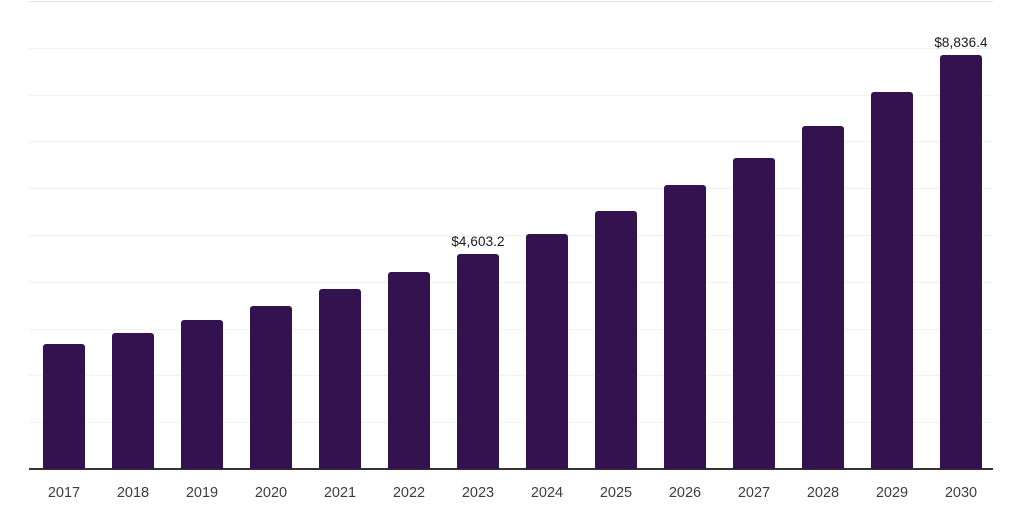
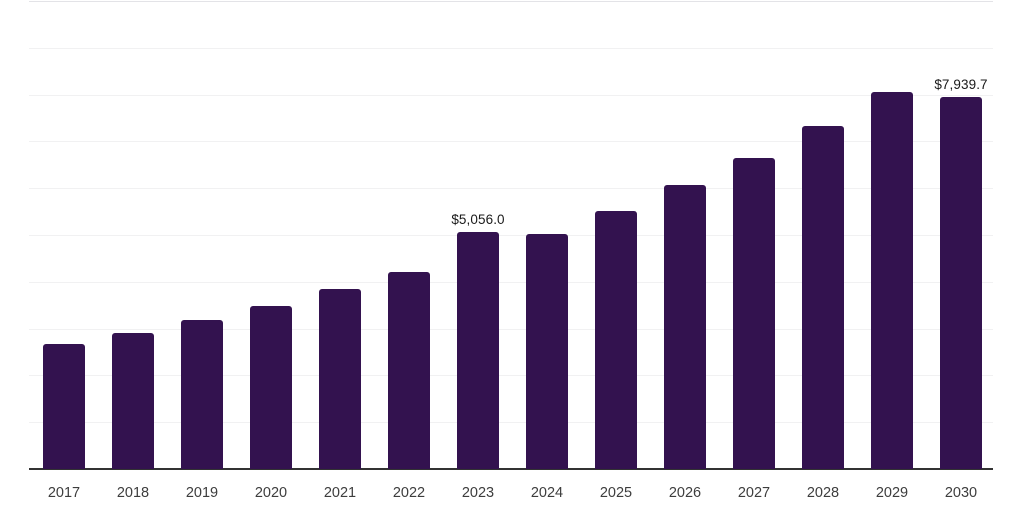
2023: $4,603.2 -> $5,056.0
2030: $8,836.4 -> $7,939.7
